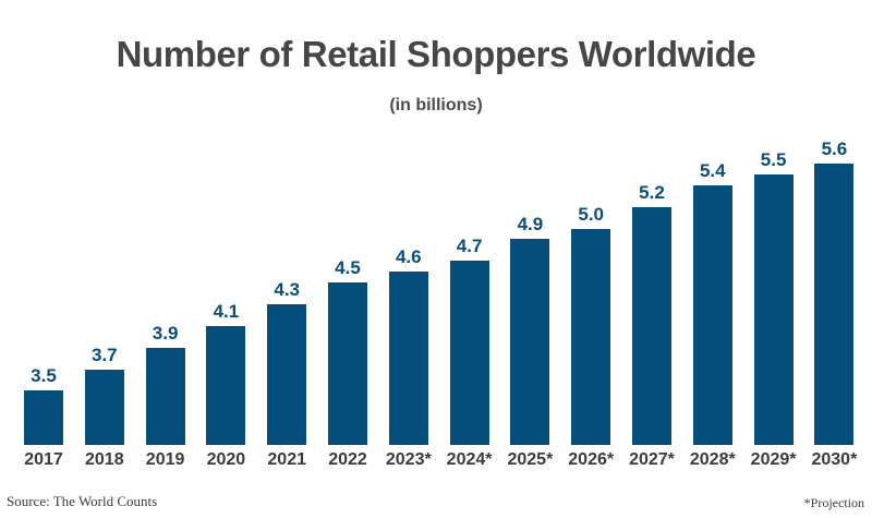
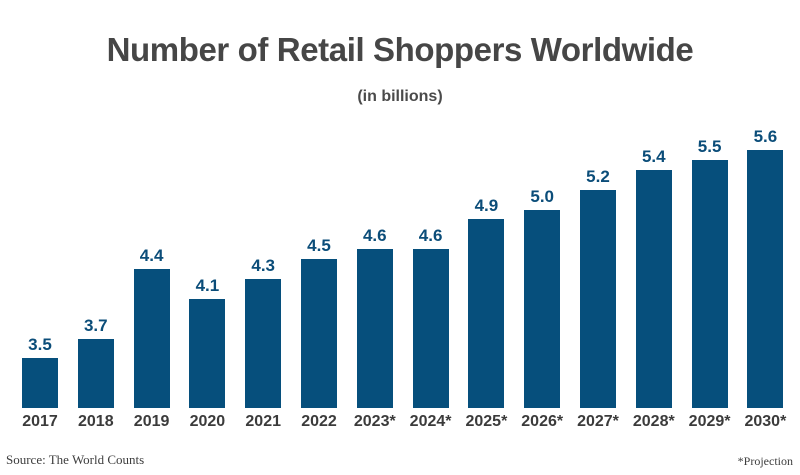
2019: 3.9 -> 4.4
2024*: 4.7 -> 4.6
